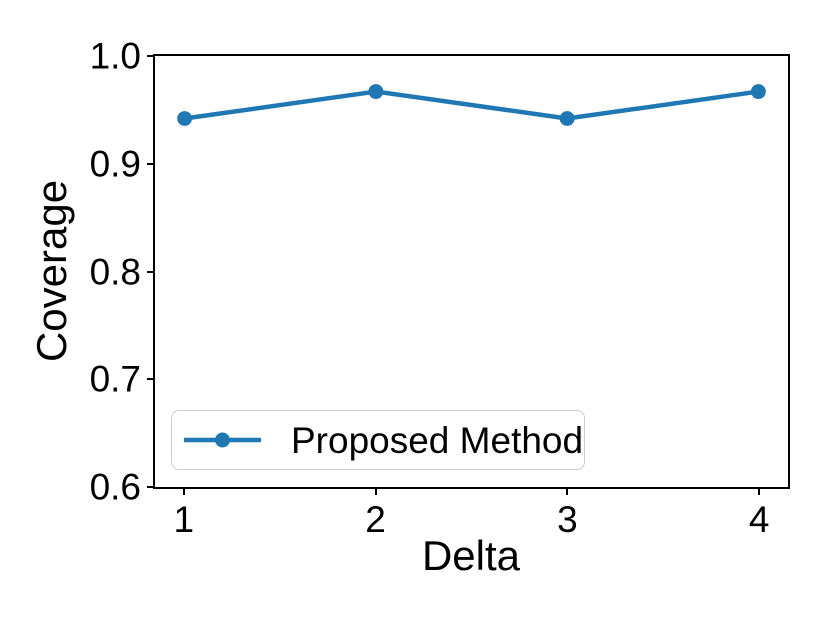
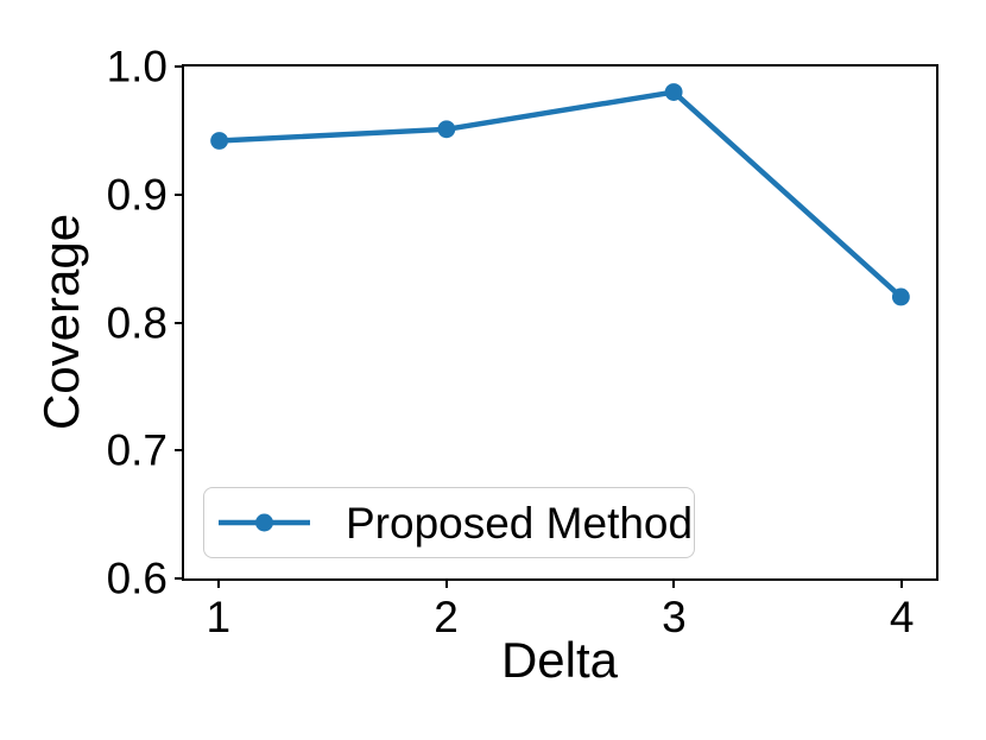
2: 0.967 -> 0.951
3: 0.942 -> 0.980
4: 0.967 -> 0.820
